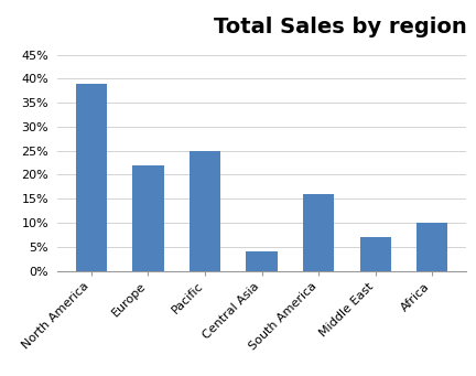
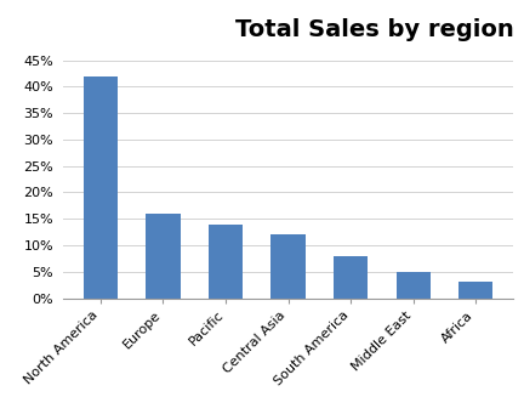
North America: 39% -> 42%
Europe: 22% -> 16%
Pacific: 25% -> 14%
Central Asia: 4% -> 12%
South America: 16% -> 8%
Middle East: 7% -> 5%
Africa: 10% -> 3%
